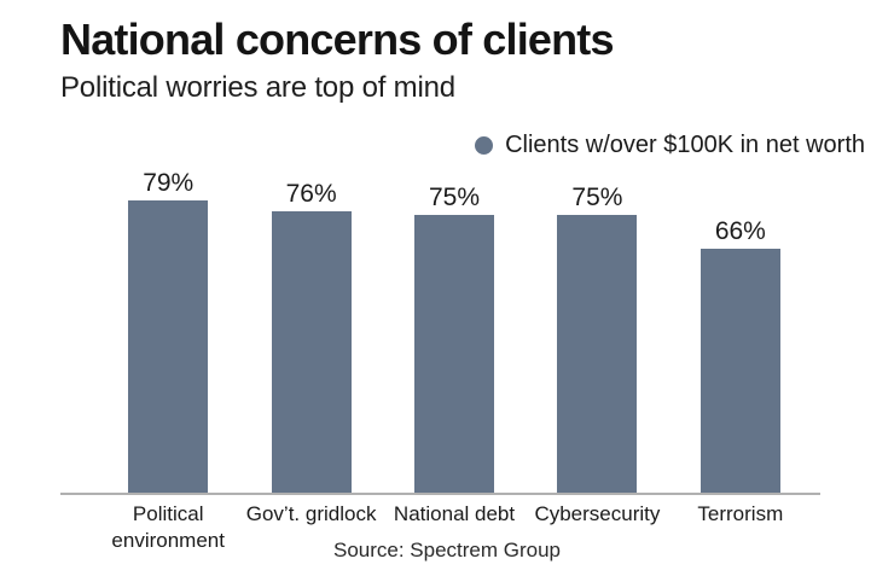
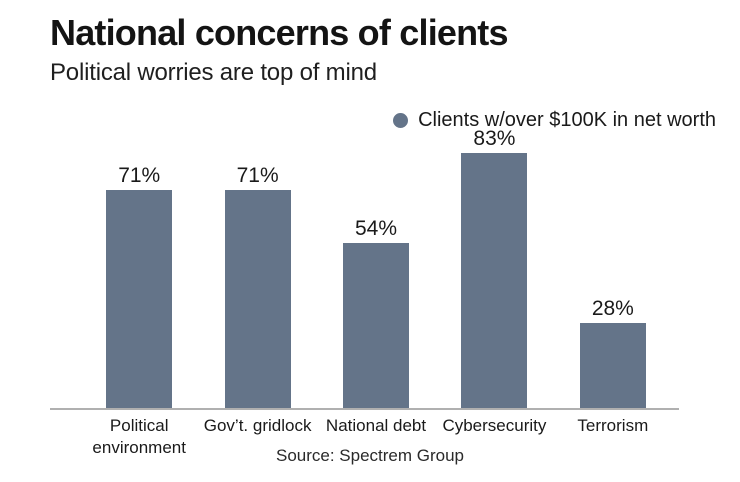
Political environment: 79% -> 71%
Gov’t. gridlock: 76% -> 71%
National debt: 75% -> 54%
Cybersecurity: 75% -> 83%
Terrorism: 66% -> 28%
